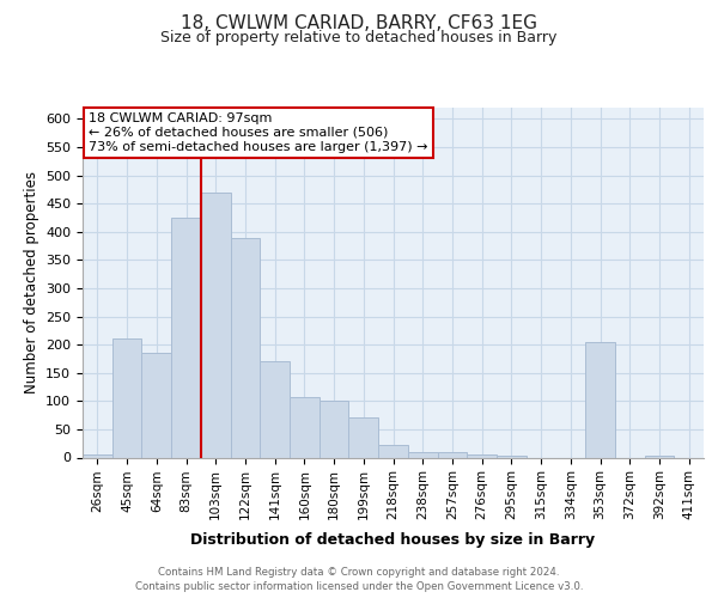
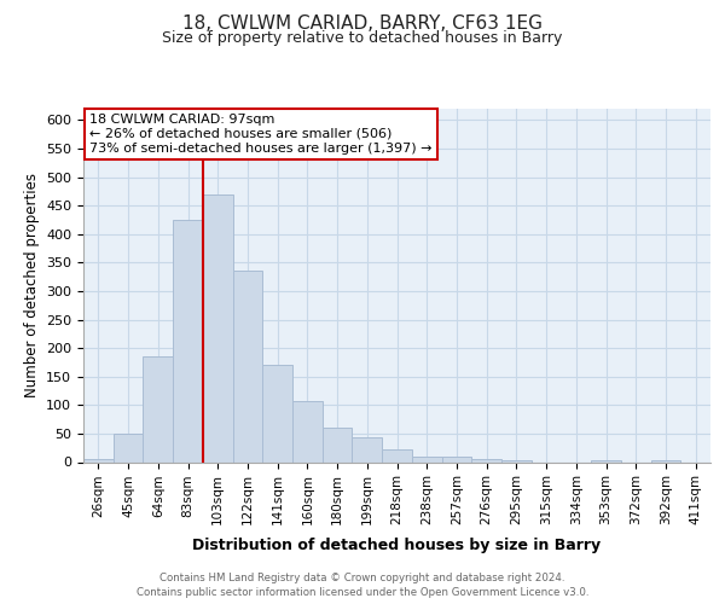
45sqm: 210 -> 50
122sqm: 390 -> 335
180sqm: 100 -> 60
199sqm: 70 -> 44
353sqm: 205 -> 3
